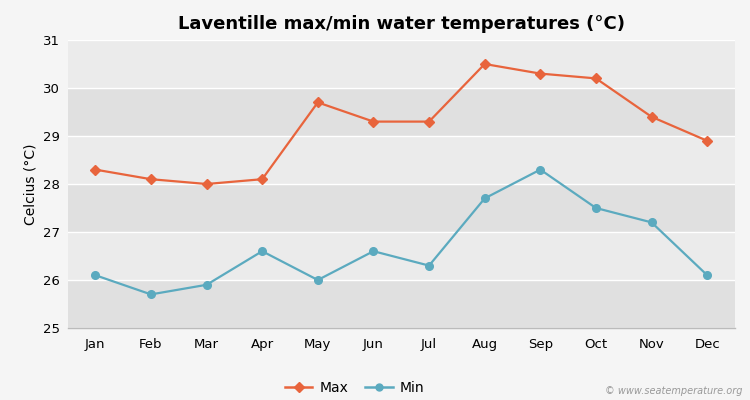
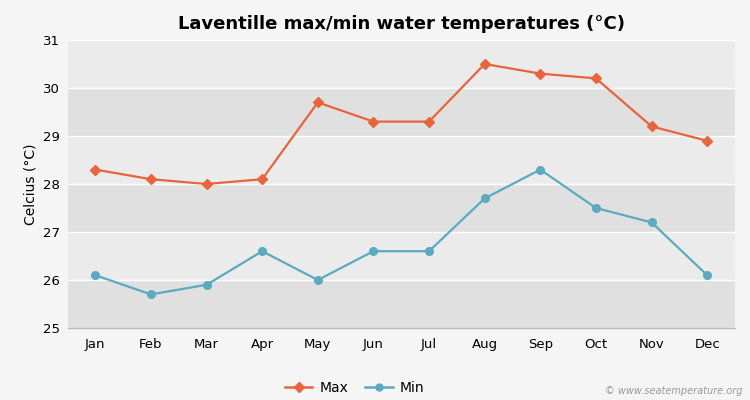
Min/Jul: 26.3 -> 26.6
Max/Nov: 29.4 -> 29.2
